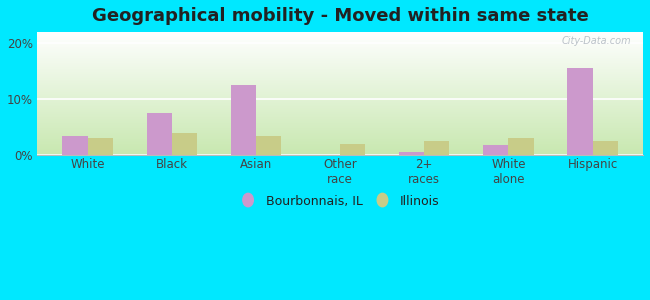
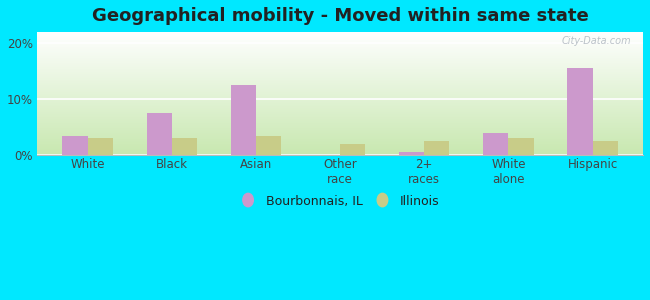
Illinois/Black: 4.0% -> 3.0%
Bourbonnais, IL/White alone: 1.8% -> 4.0%
